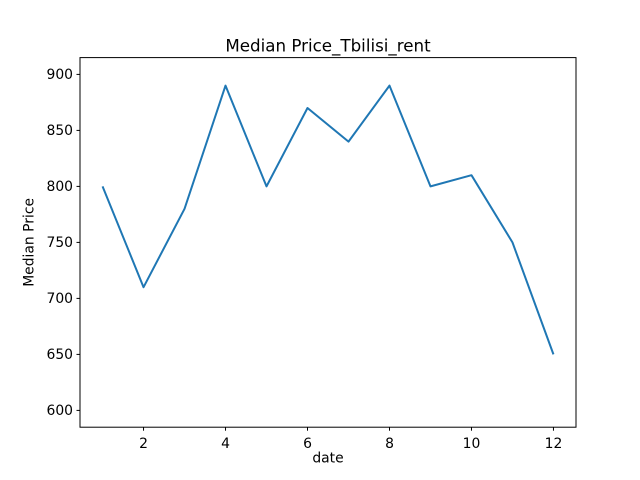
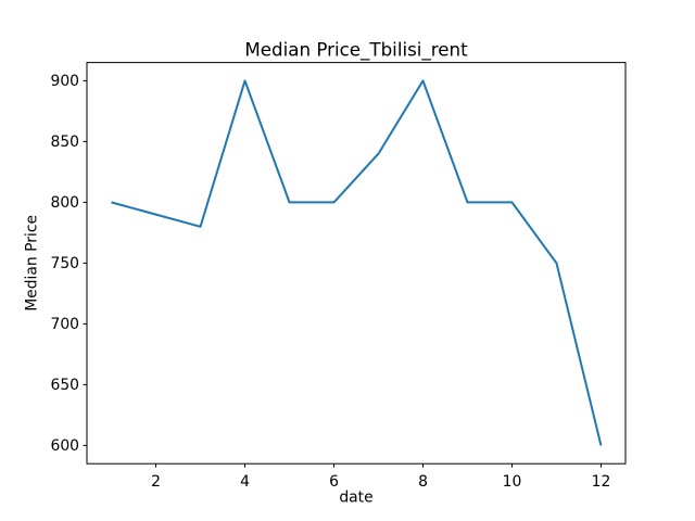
2: 710 -> 790
4: 890 -> 900
6: 870 -> 800
8: 890 -> 900
10: 810 -> 800
12: 650 -> 600
